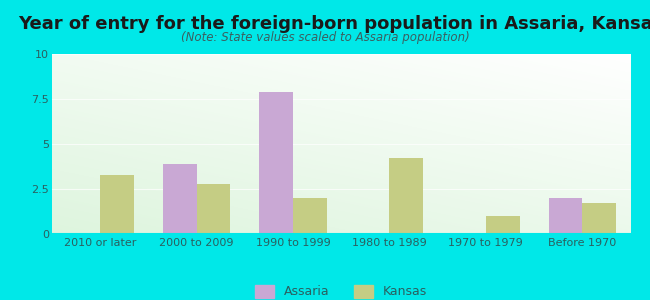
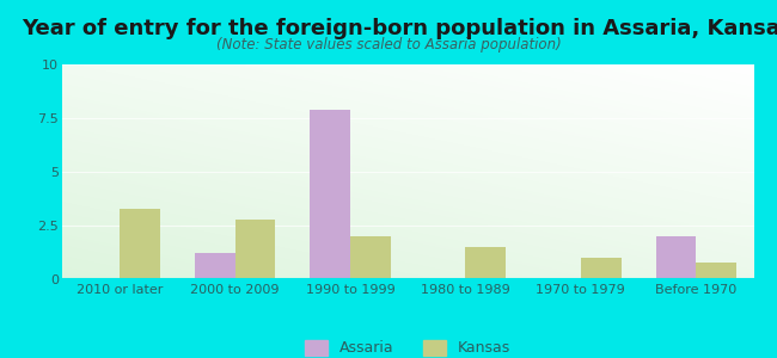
Assaria/2000 to 2009: 3.9 -> 1.2
Kansas/1980 to 1989: 4.2 -> 1.5
Kansas/Before 1970: 1.7 -> 0.8
